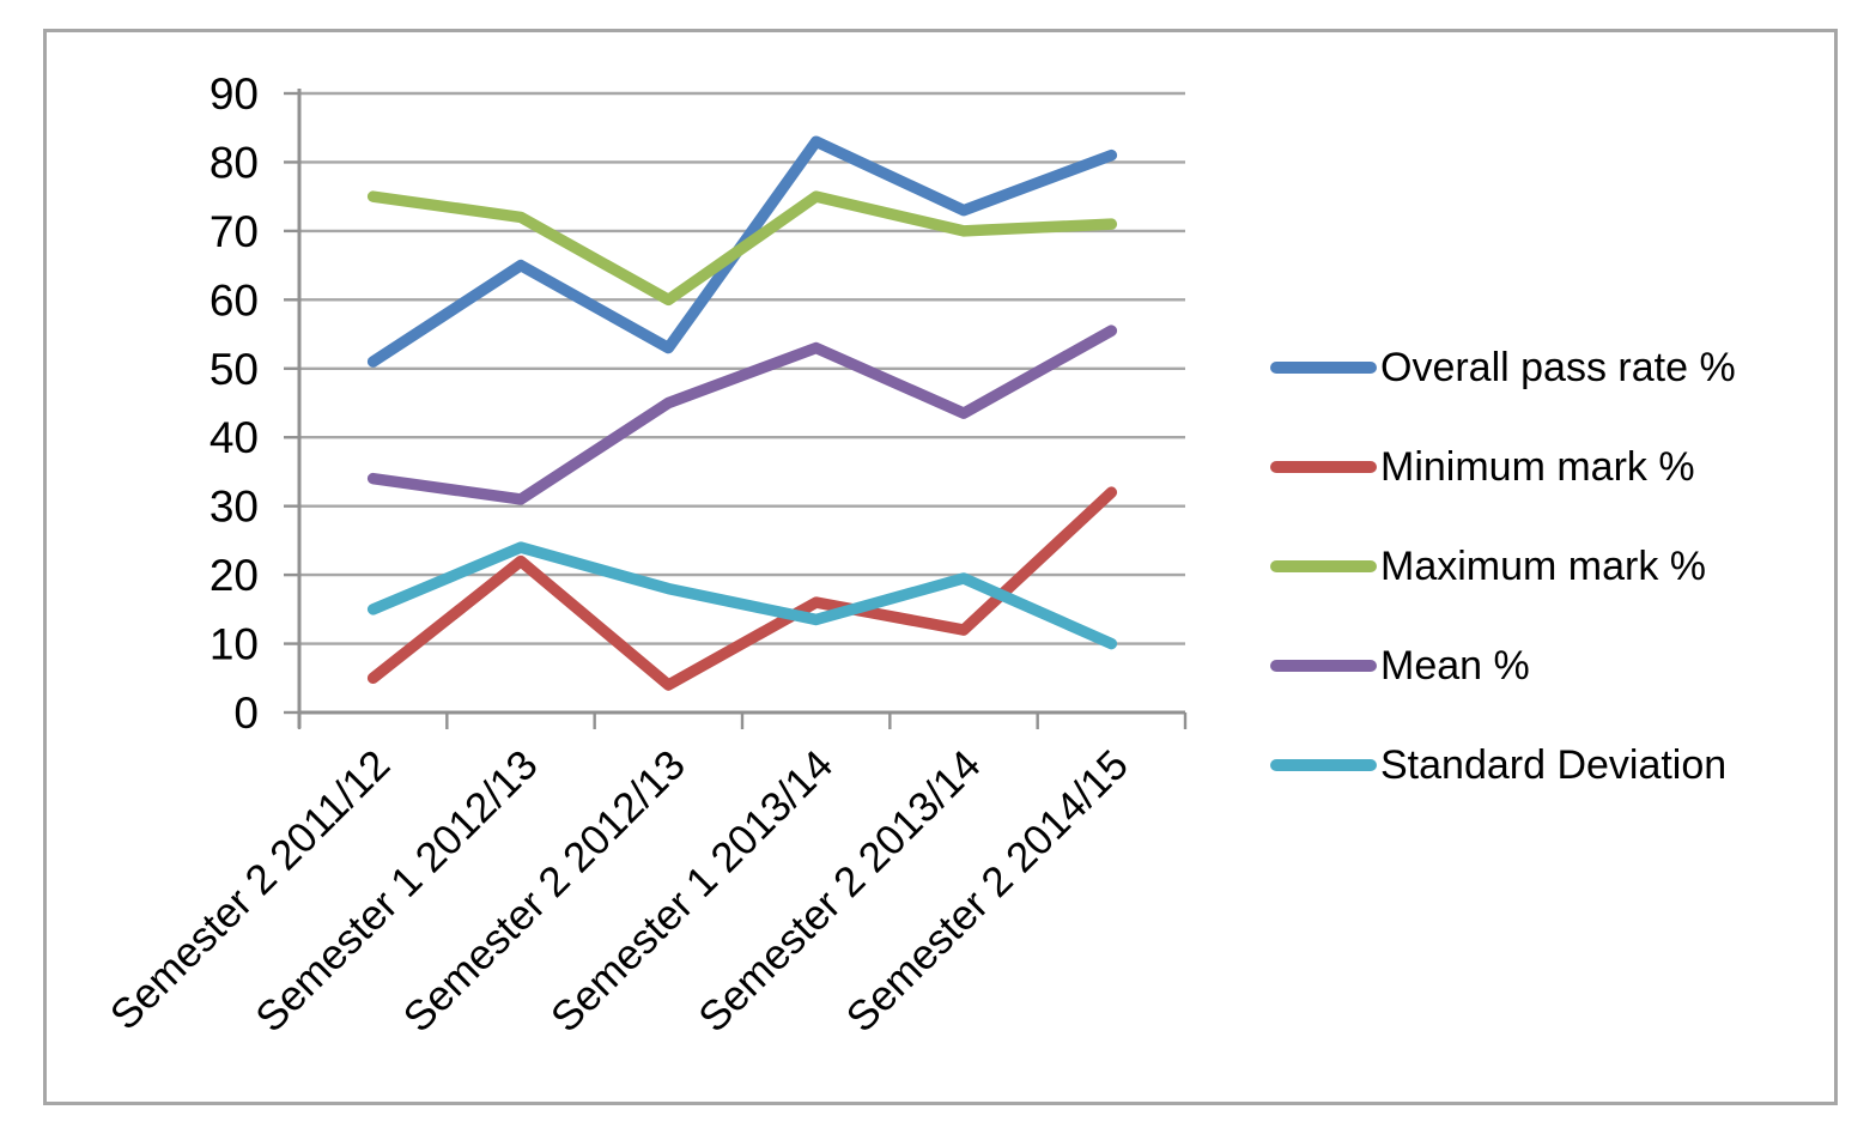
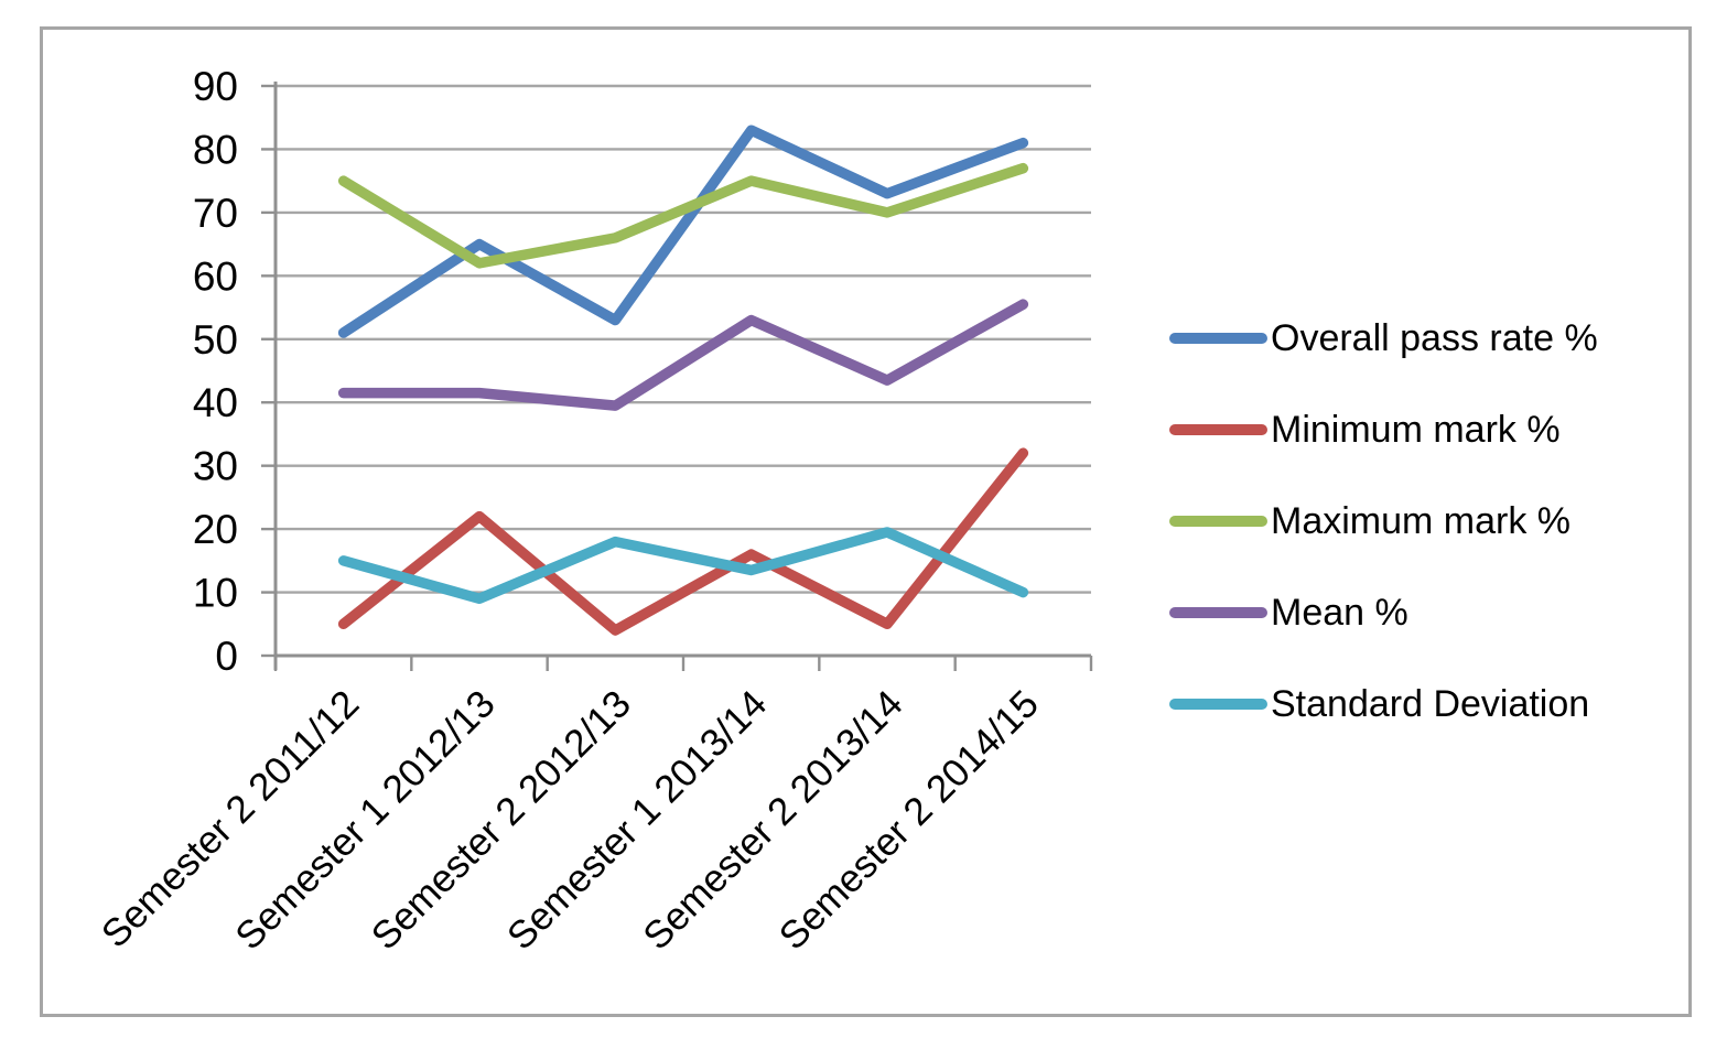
Mean %/Semester 2 2011/12: 34 -> 42
Maximum mark %/Semester 1 2012/13: 72 -> 62
Mean %/Semester 1 2012/13: 31 -> 42
Standard Deviation/Semester 1 2012/13: 24 -> 9
Maximum mark %/Semester 2 2012/13: 60 -> 66
Mean %/Semester 2 2012/13: 45 -> 40
Minimum mark %/Semester 2 2013/14: 12 -> 5
Maximum mark %/Semester 2 2014/15: 71 -> 77
